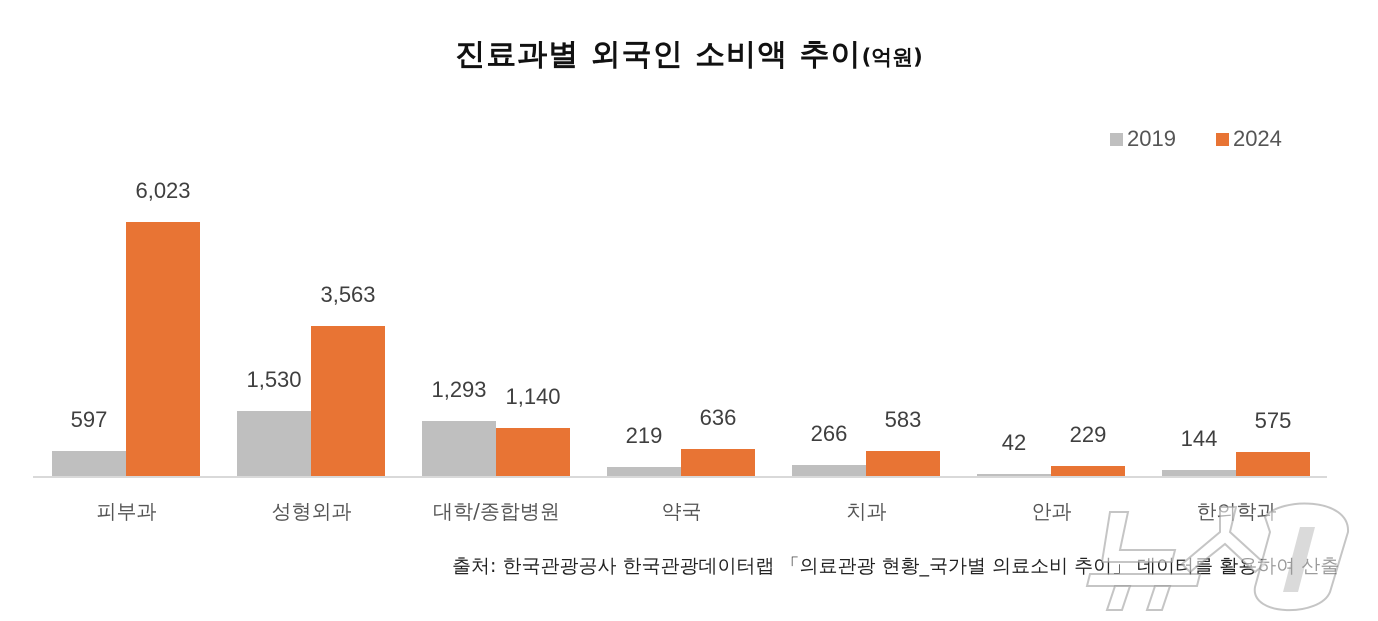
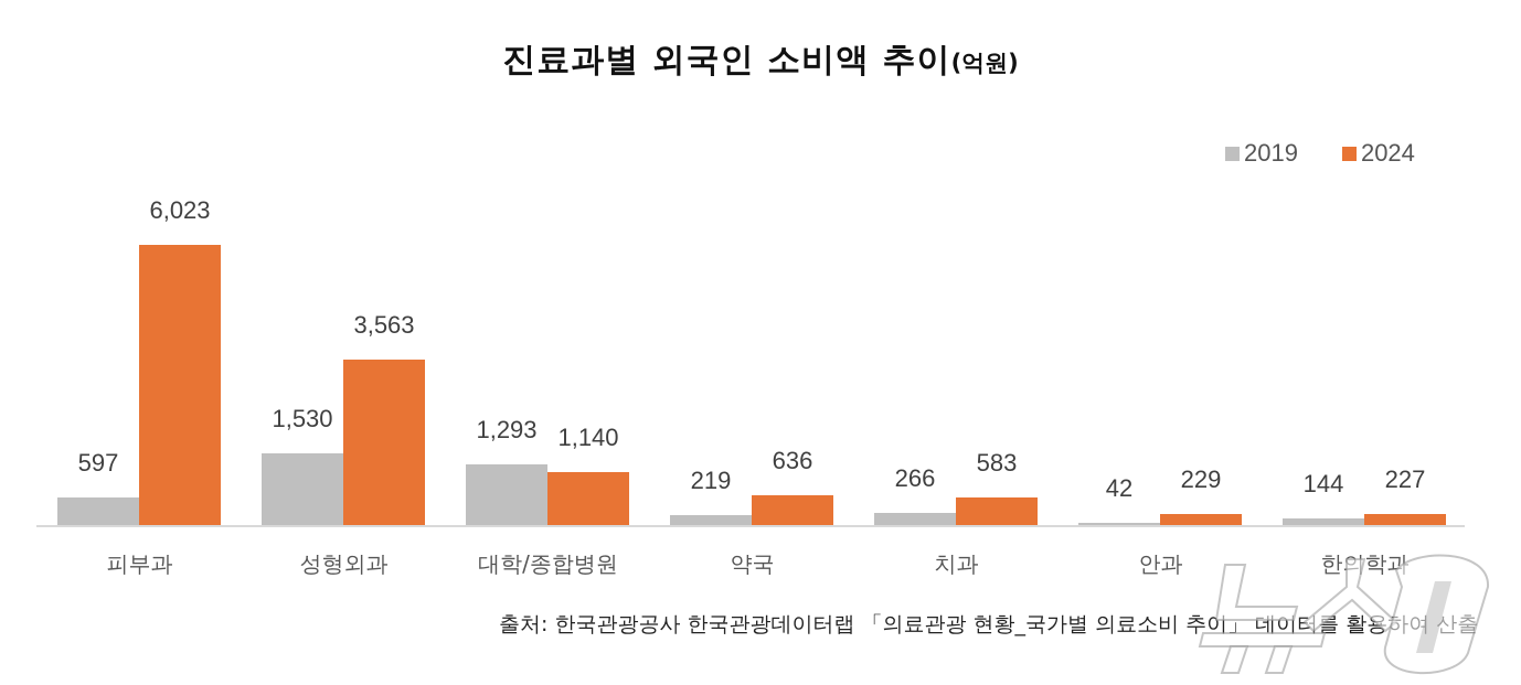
2024/한의학과: 575 -> 227
